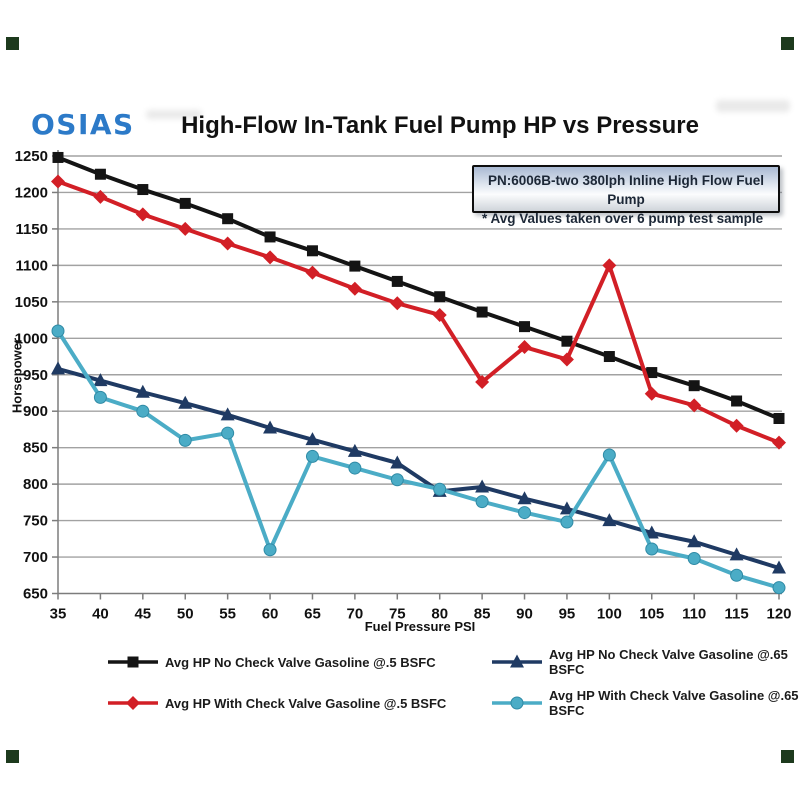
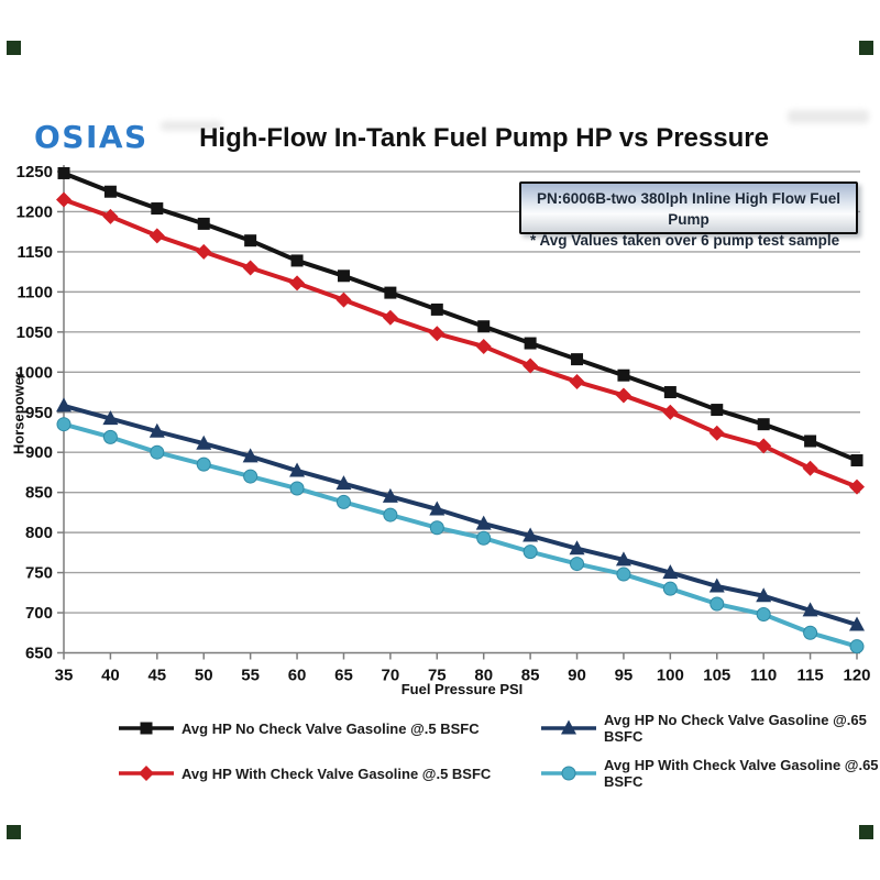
Avg HP With Check Valve Gasoline @.65 BSFC/35: 1010 -> 940
Avg HP With Check Valve Gasoline @.65 BSFC/50: 860 -> 880
Avg HP With Check Valve Gasoline @.65 BSFC/60: 710 -> 860
Avg HP No Check Valve Gasoline @.65 BSFC/80: 790 -> 810
Avg HP With Check Valve Gasoline @.5 BSFC/85: 940 -> 1010
Avg HP With Check Valve Gasoline @.5 BSFC/100: 1100 -> 950
Avg HP With Check Valve Gasoline @.65 BSFC/100: 840 -> 730
